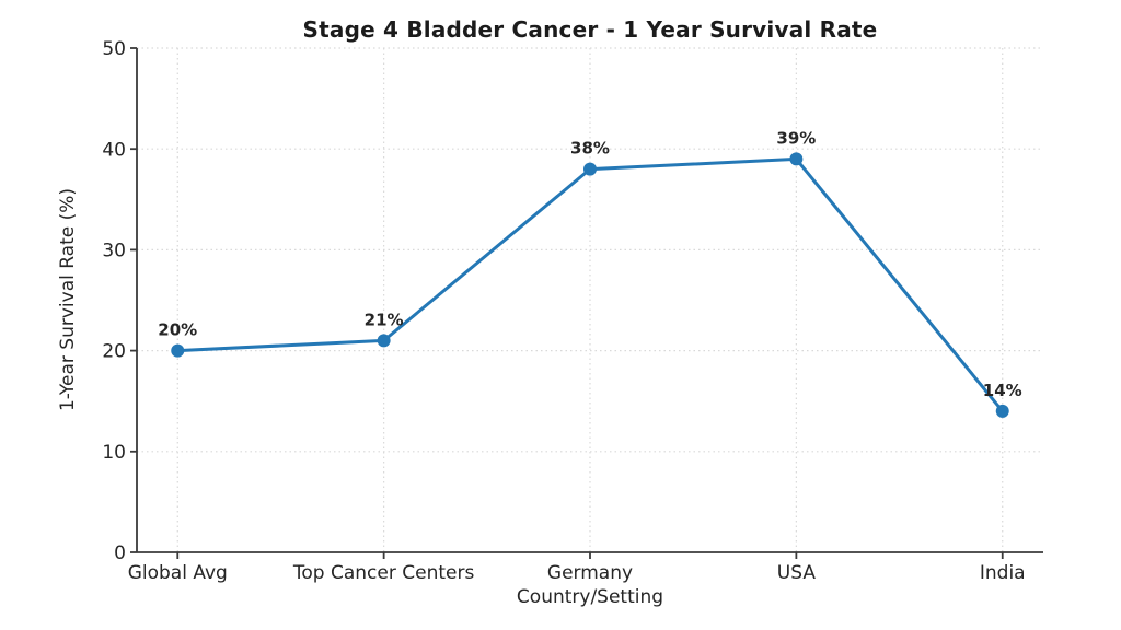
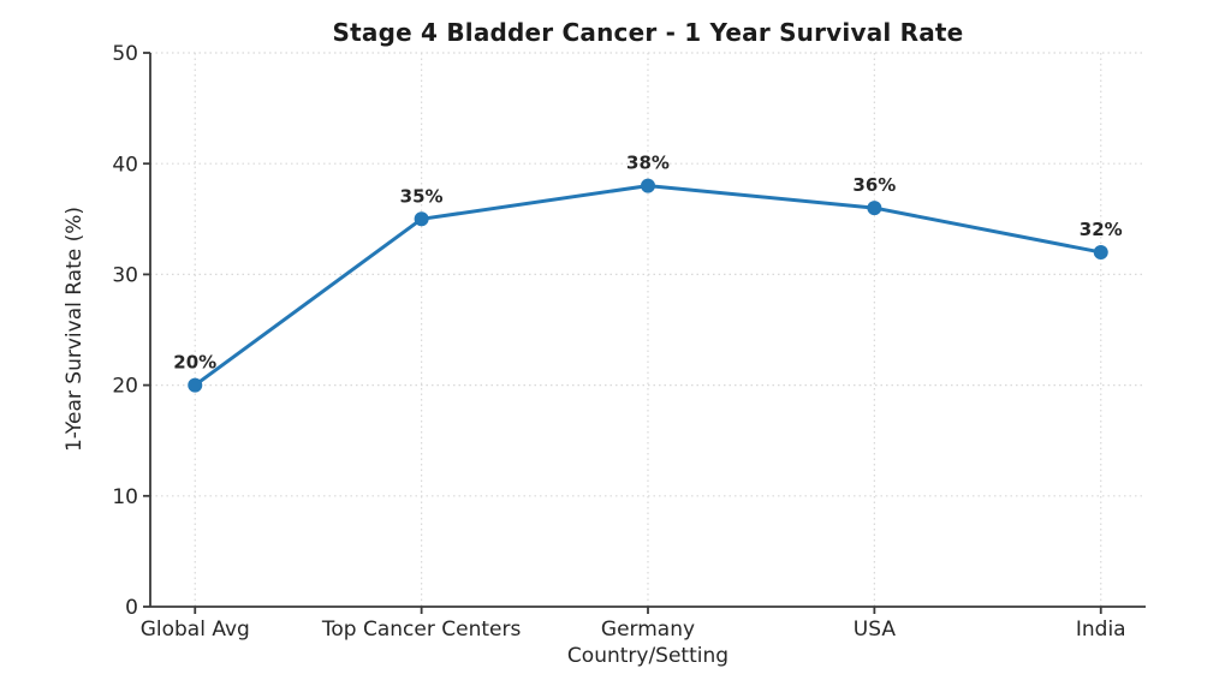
Top Cancer Centers: 21% -> 35%
USA: 39% -> 36%
India: 14% -> 32%
